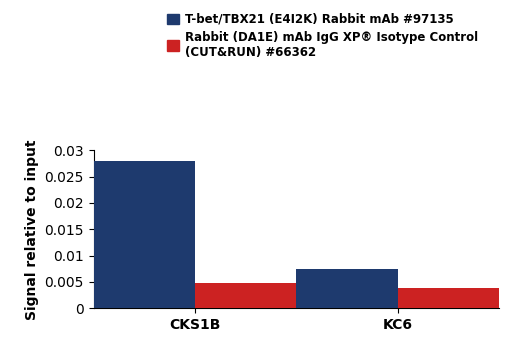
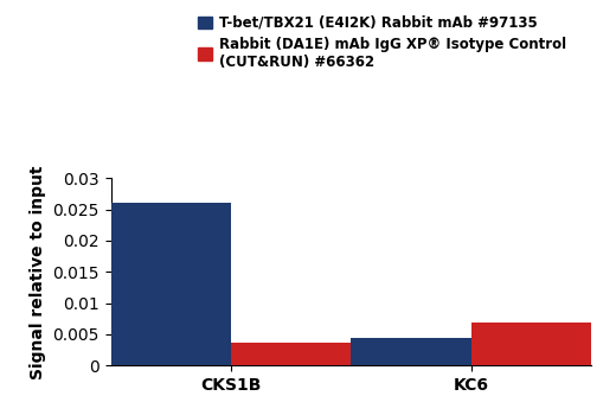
T-bet/TBX21 (E4I2K) Rabbit mAb #97135/CKS1B: 0.0280 -> 0.0260
Rabbit (DA1E) mAb IgG XP® Isotype Control (CUT&RUN) #66362/CKS1B: 0.0047 -> 0.0036
T-bet/TBX21 (E4I2K) Rabbit mAb #97135/KC6: 0.0075 -> 0.0044
Rabbit (DA1E) mAb IgG XP® Isotype Control (CUT&RUN) #66362/KC6: 0.0038 -> 0.0068
